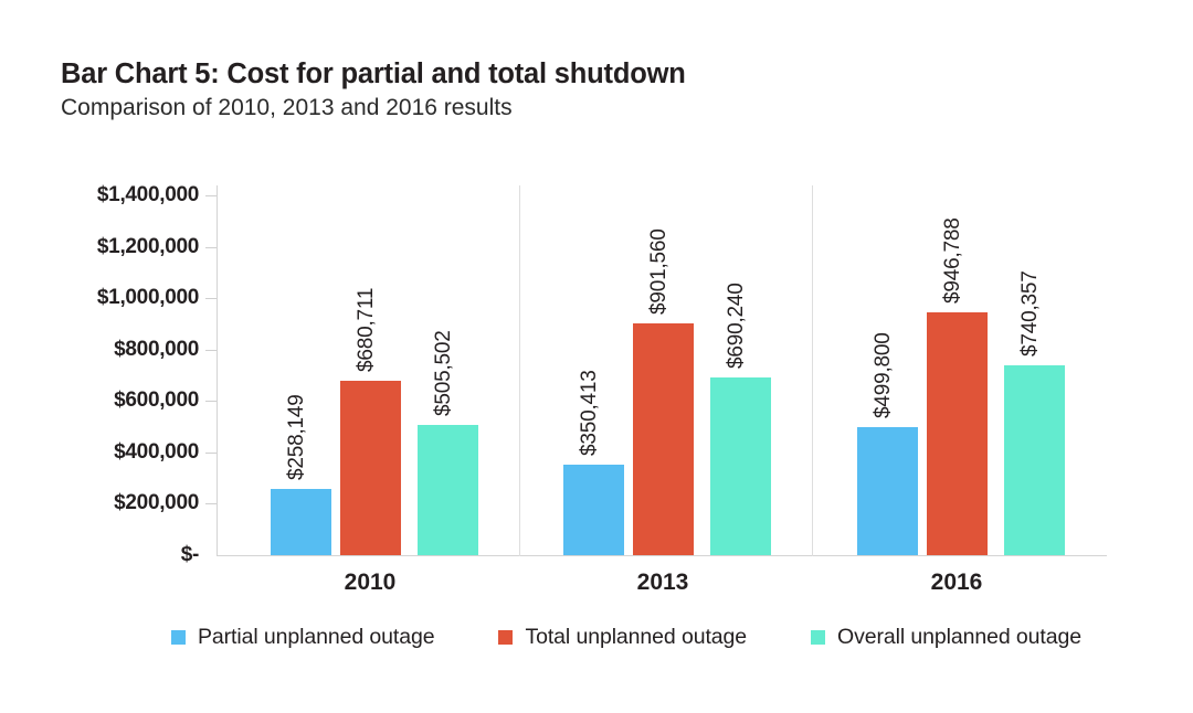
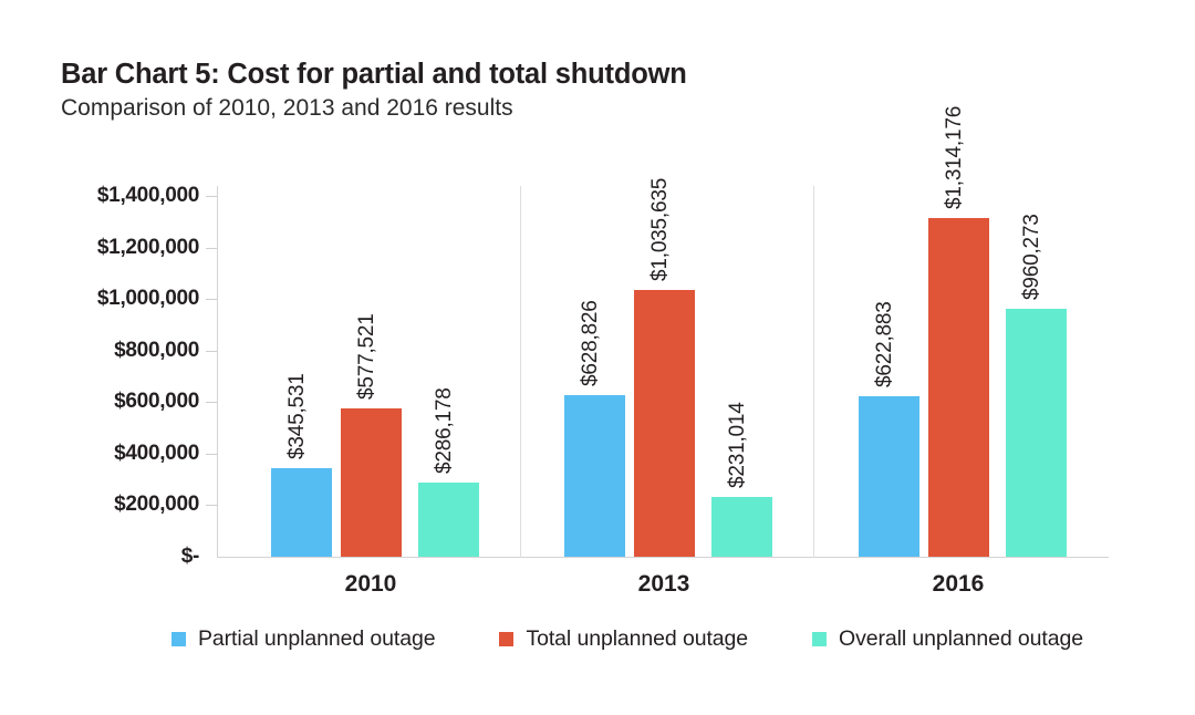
Partial unplanned outage/2010: $258,149 -> $345,531
Total unplanned outage/2010: $680,711 -> $577,521
Overall unplanned outage/2010: $505,502 -> $286,178
Partial unplanned outage/2013: $350,413 -> $628,826
Total unplanned outage/2013: $901,560 -> $1,035,635
Overall unplanned outage/2013: $690,240 -> $231,014
Partial unplanned outage/2016: $499,800 -> $622,883
Total unplanned outage/2016: $946,788 -> $1,314,176
Overall unplanned outage/2016: $740,357 -> $960,273
